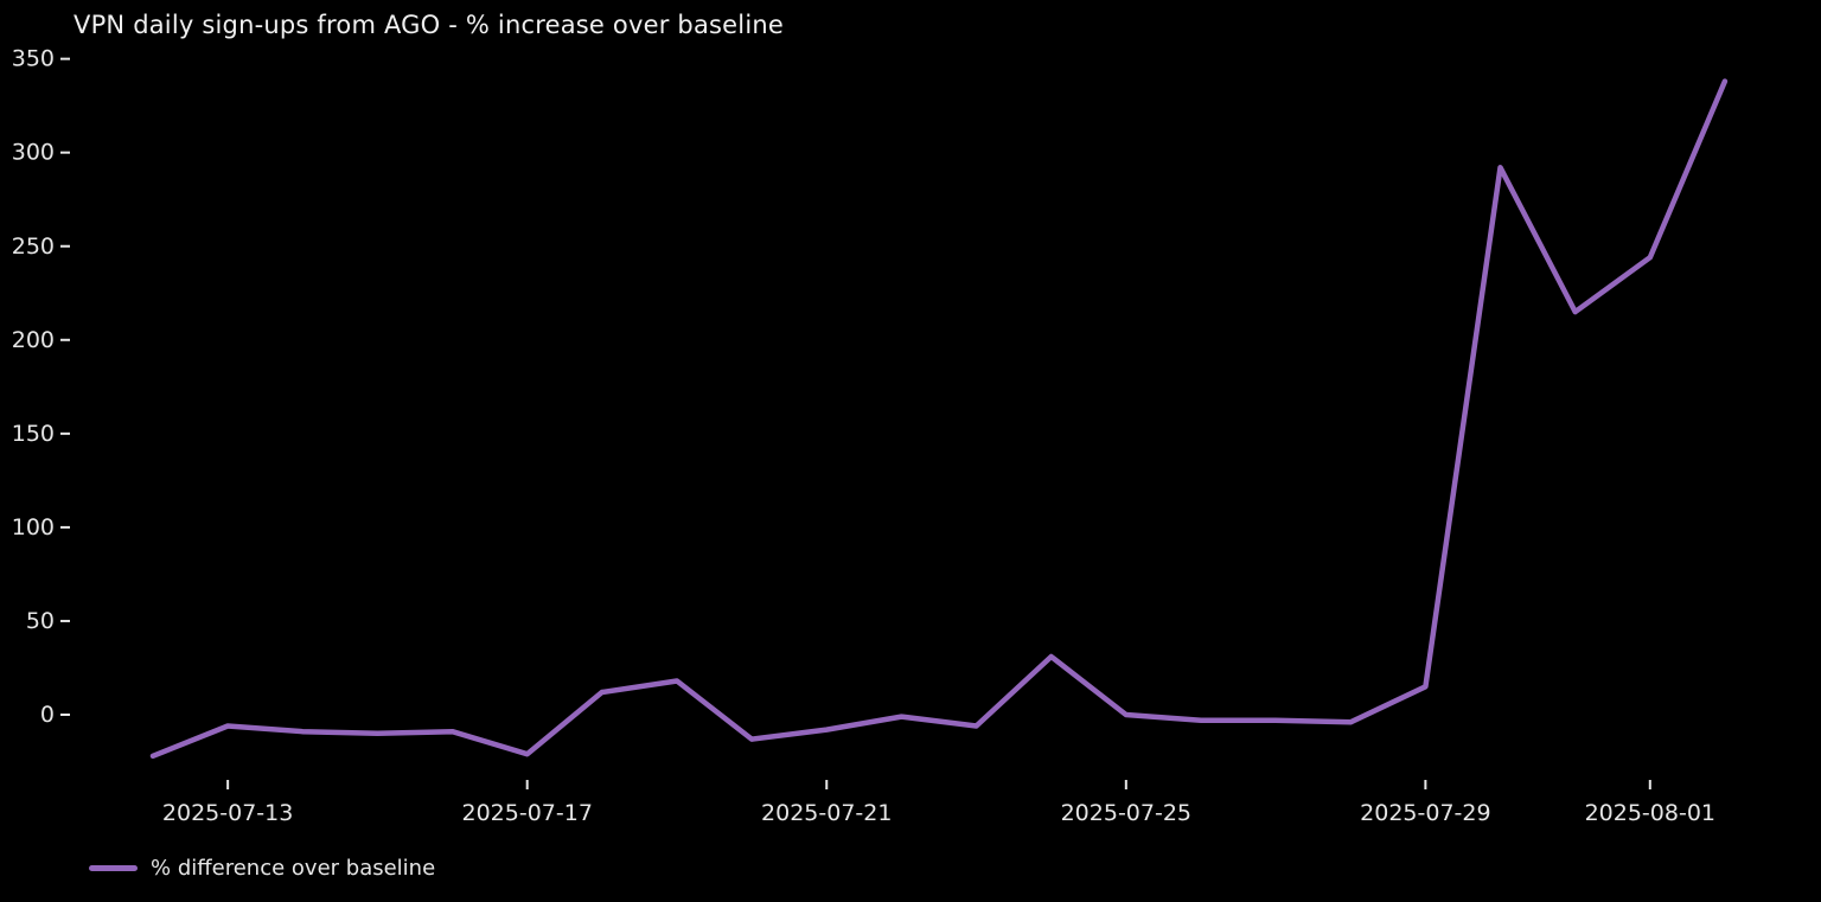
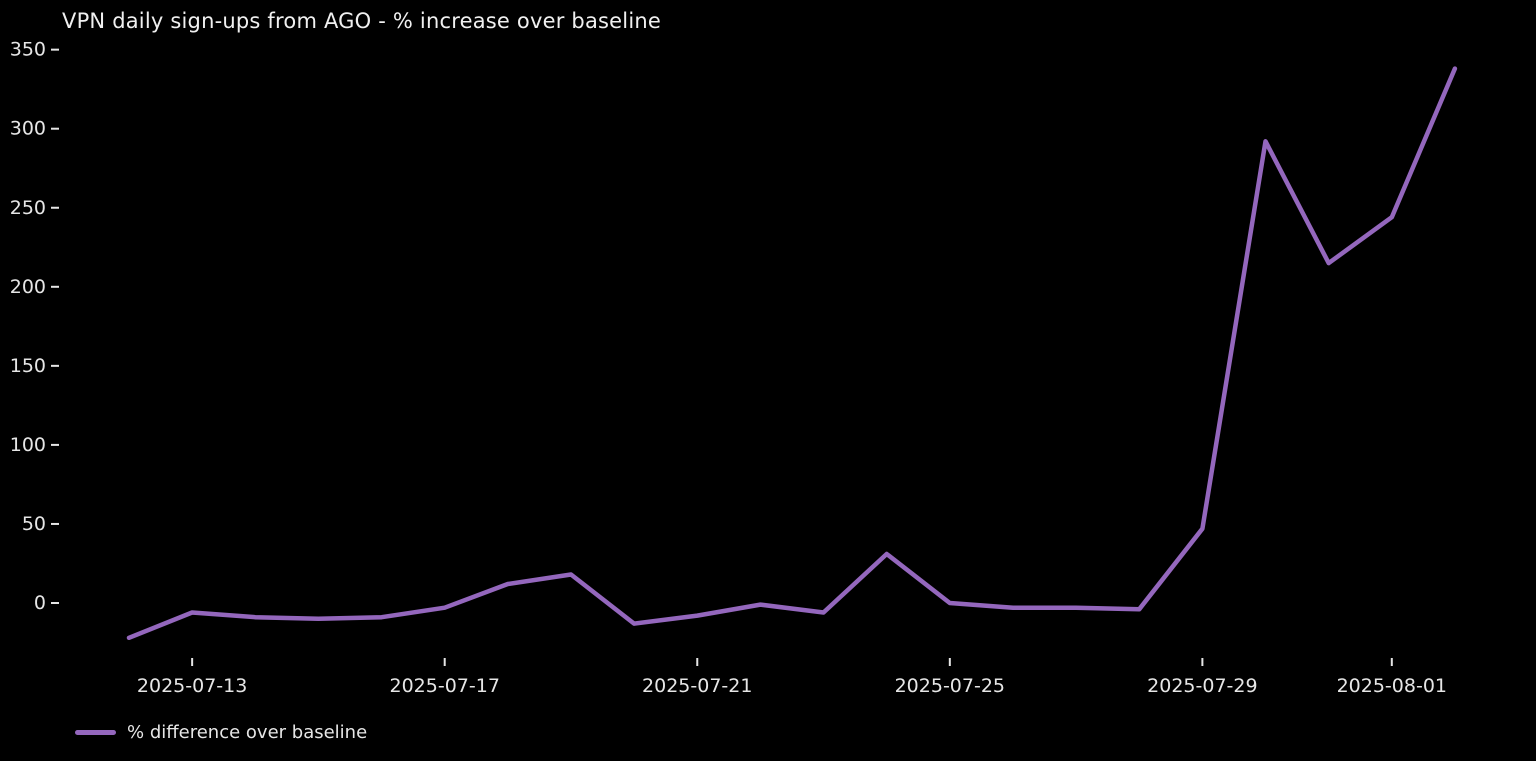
2025-07-17: -21 -> -3
2025-07-29: 15 -> 47
